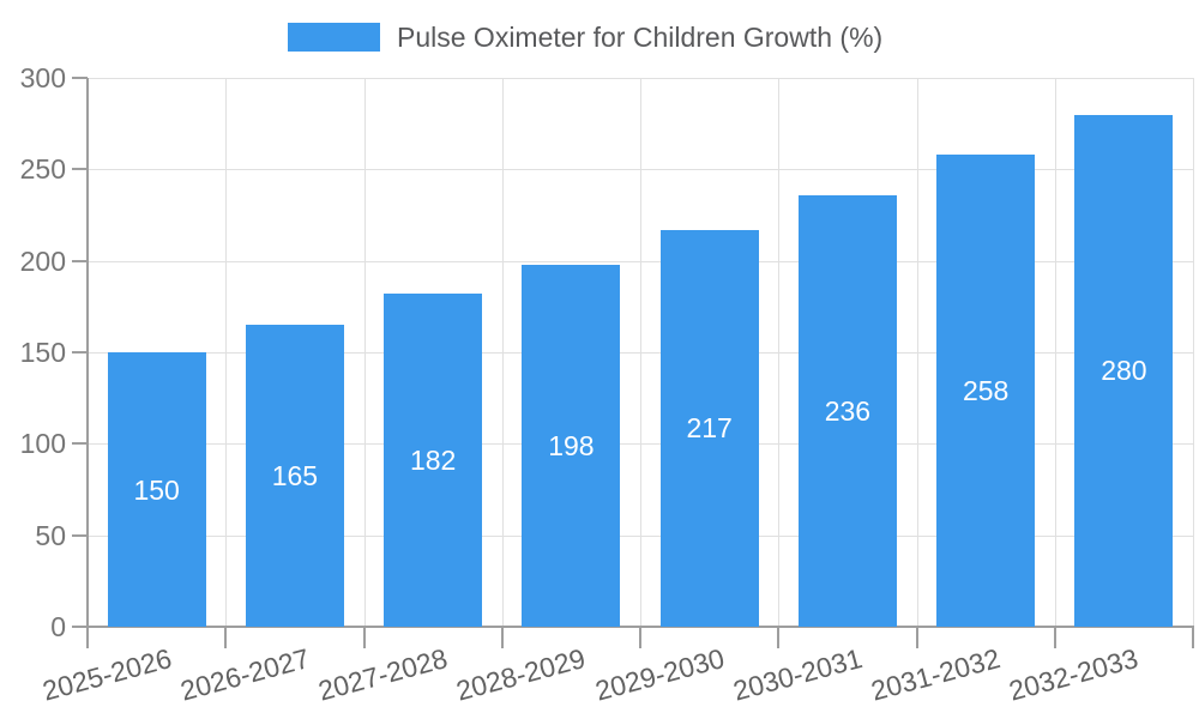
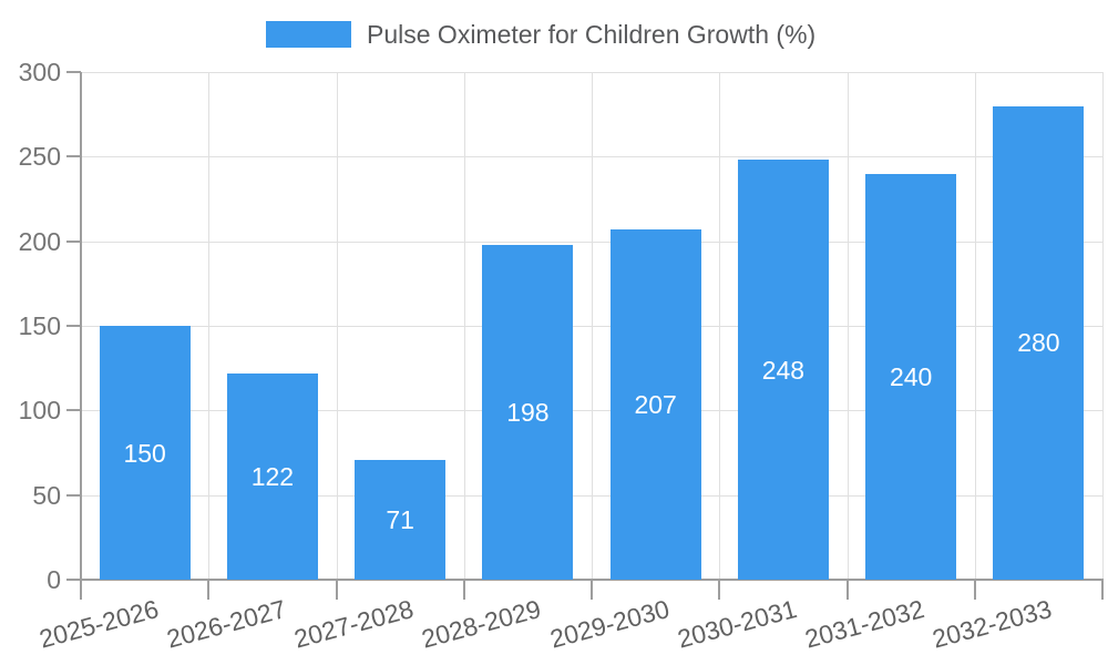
2026-2027: 165 -> 122
2027-2028: 182 -> 71
2029-2030: 217 -> 207
2030-2031: 236 -> 248
2031-2032: 258 -> 240
